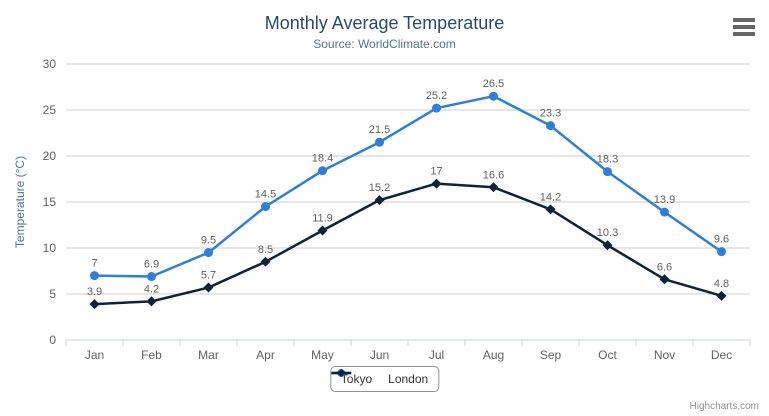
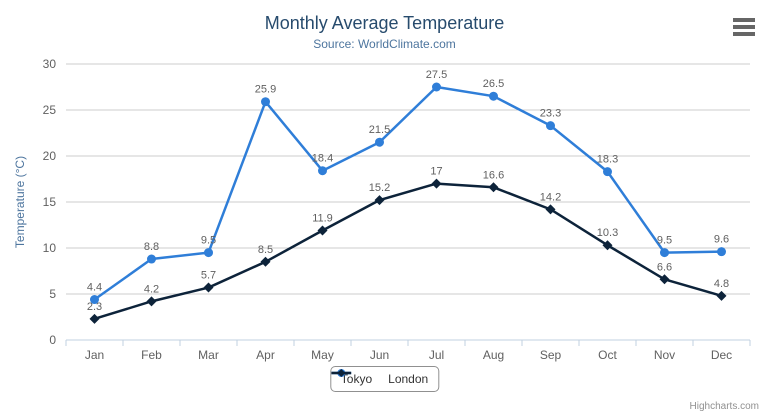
Tokyo/Jan: 7 -> 4.4
London/Jan: 3.9 -> 2.3
Tokyo/Feb: 6.9 -> 8.8
Tokyo/Apr: 14.5 -> 25.9
Tokyo/Jul: 25.2 -> 27.5
Tokyo/Nov: 13.9 -> 9.5
